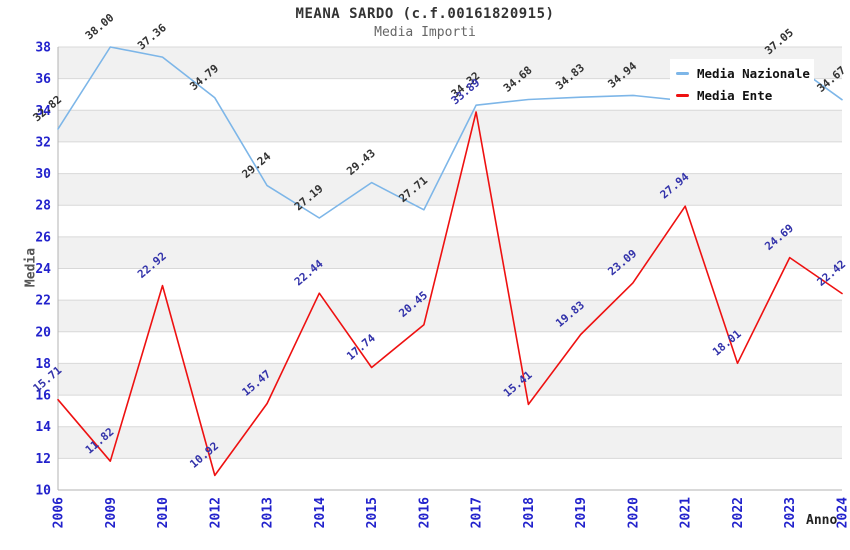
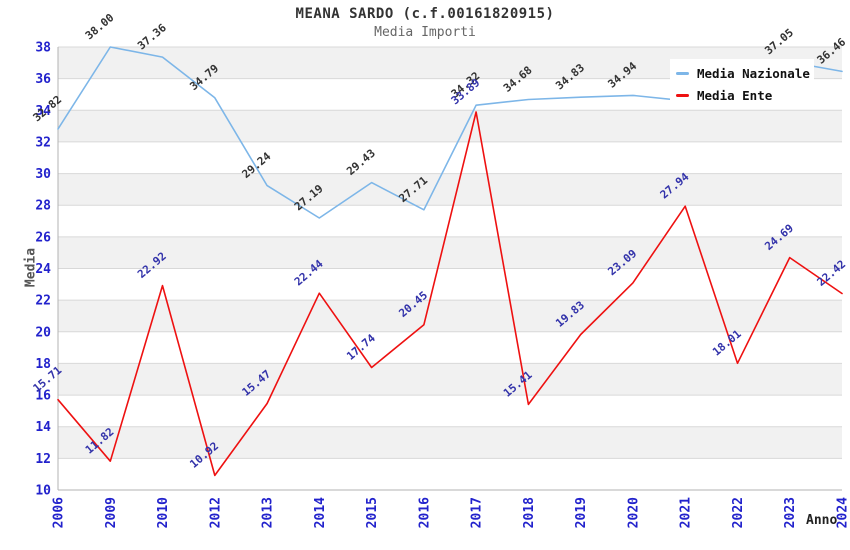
Media Nazionale/2024: 34.67 -> 36.46
